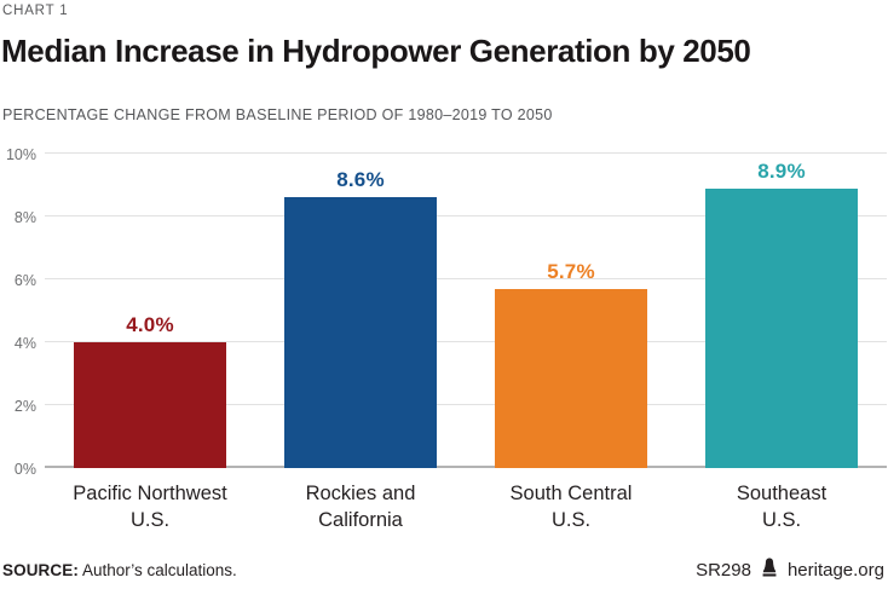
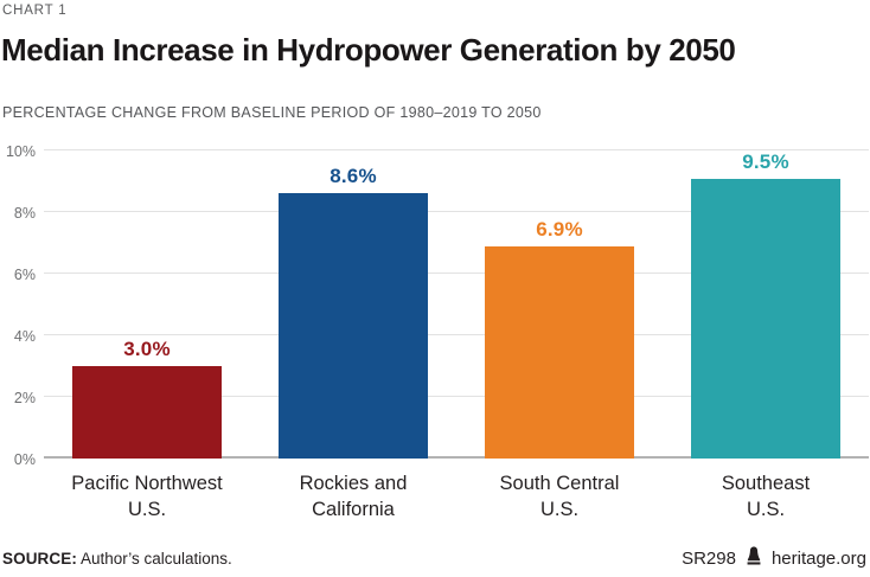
Pacific Northwest U.S.: 4.0% -> 3.0%
South Central U.S.: 5.7% -> 6.9%
Southeast U.S.: 8.9% -> 9.5%
